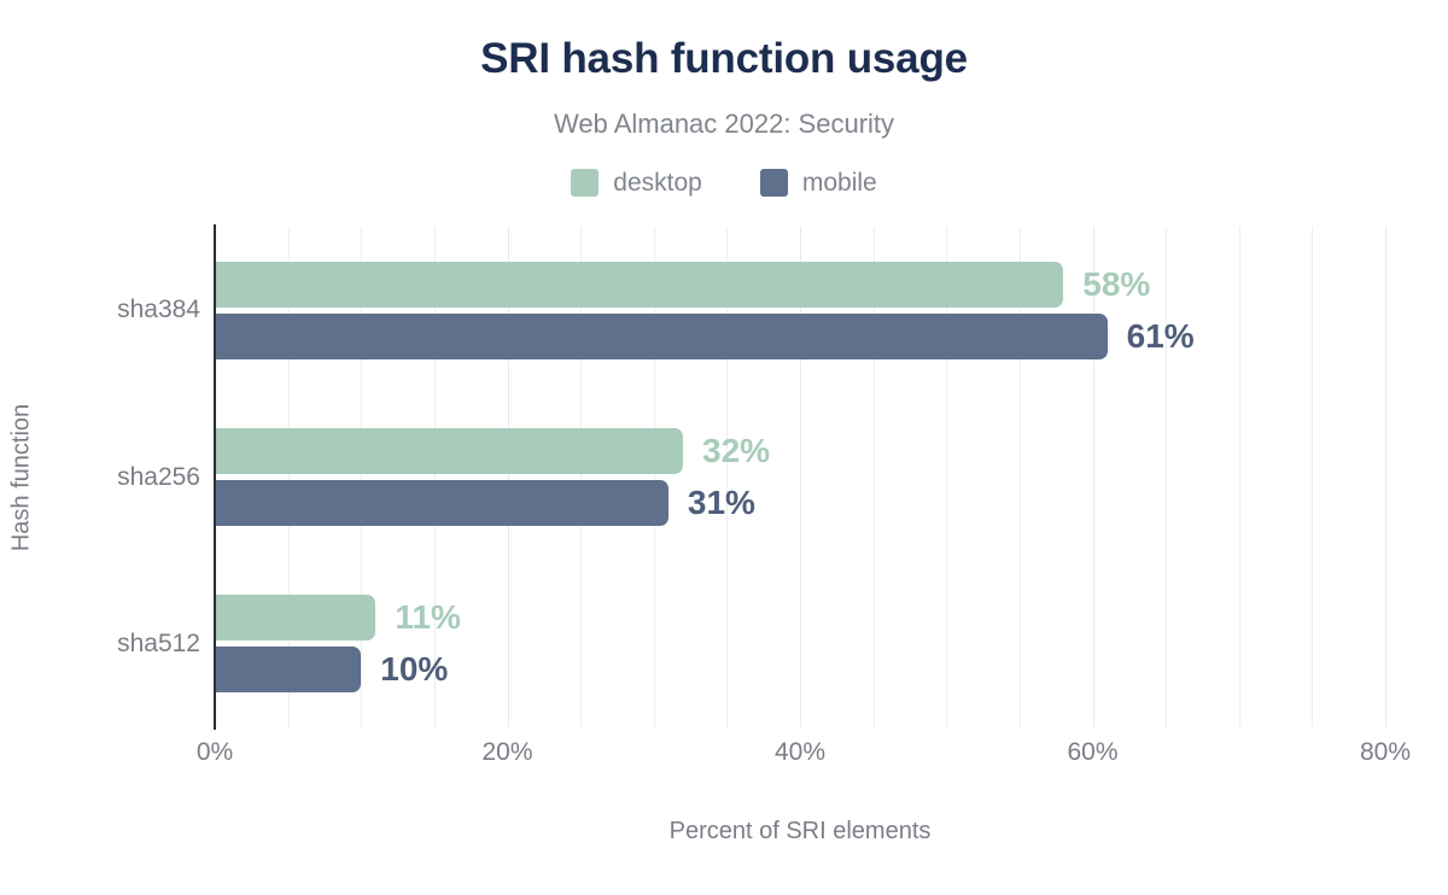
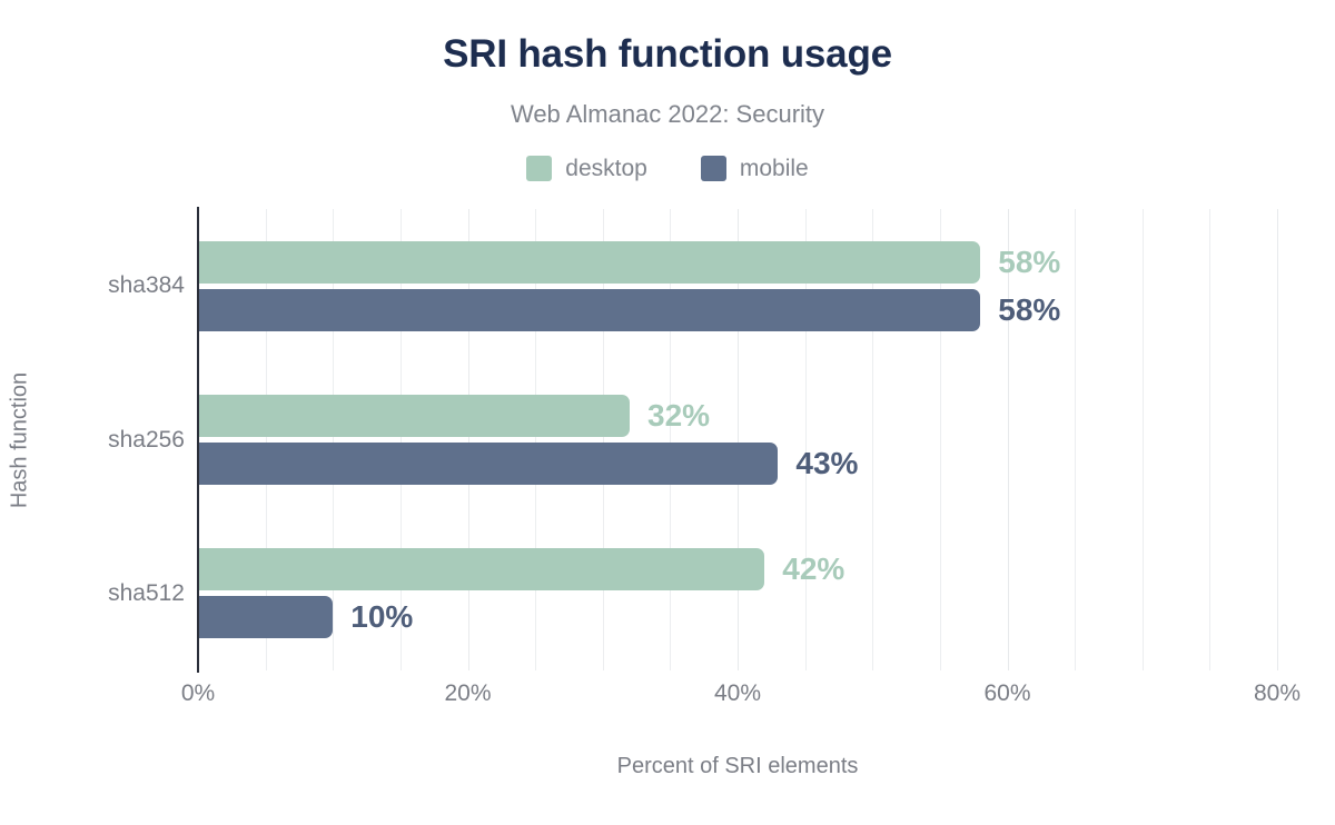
mobile/sha384: 61% -> 58%
mobile/sha256: 31% -> 43%
desktop/sha512: 11% -> 42%
